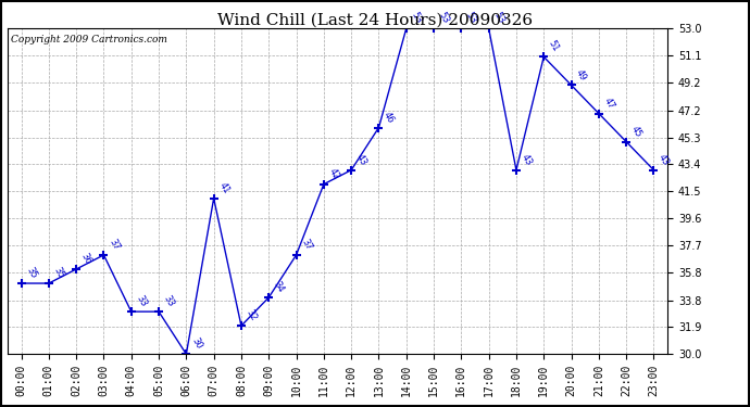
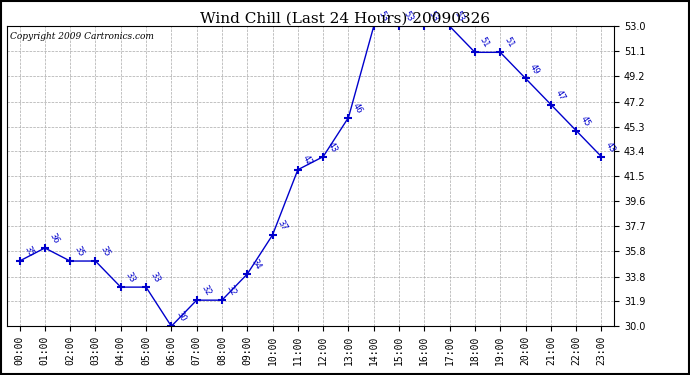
01:00: 35 -> 36
02:00: 36 -> 35
03:00: 37 -> 35
07:00: 41 -> 32
18:00: 43 -> 51
